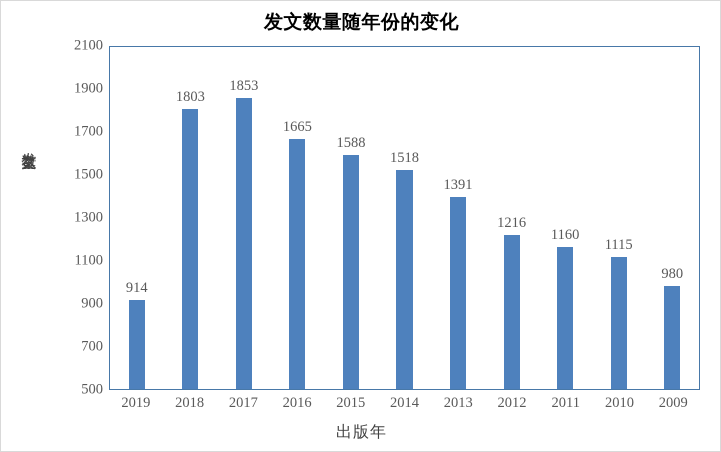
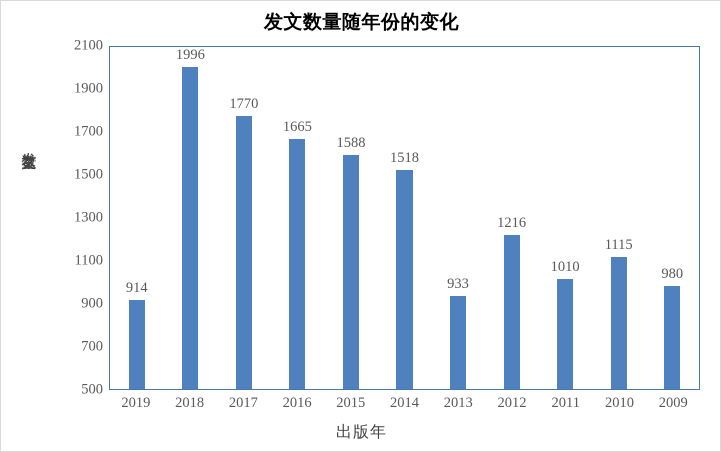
2018: 1803 -> 1996
2017: 1853 -> 1770
2013: 1391 -> 933
2011: 1160 -> 1010
